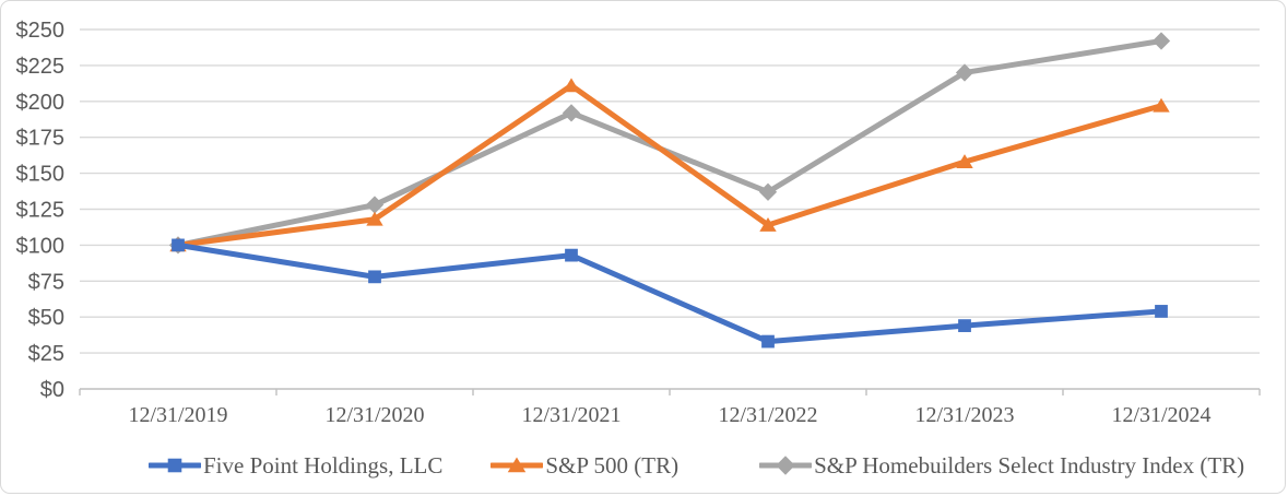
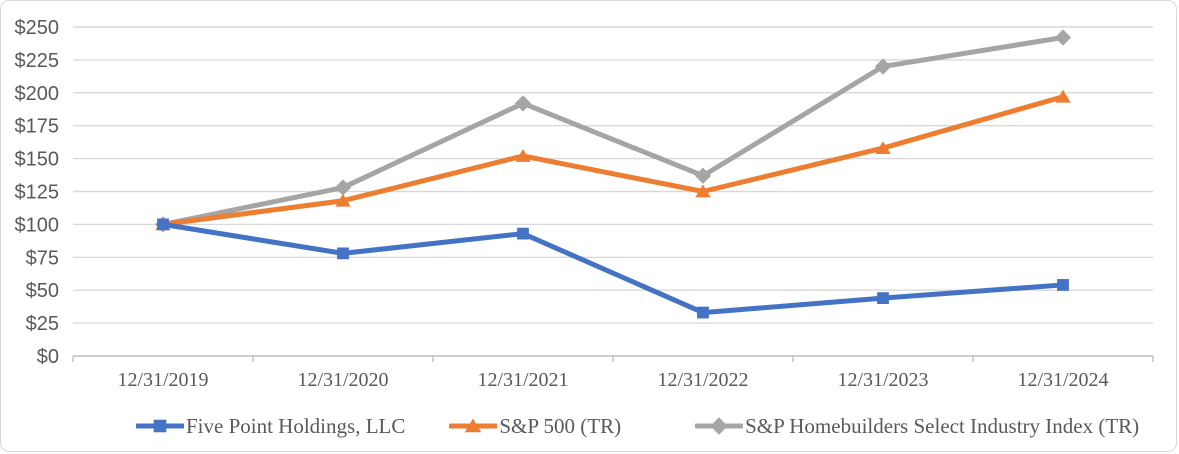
S&P 500 (TR)/12/31/2021: $211 -> $152
S&P 500 (TR)/12/31/2022: $114 -> $125
